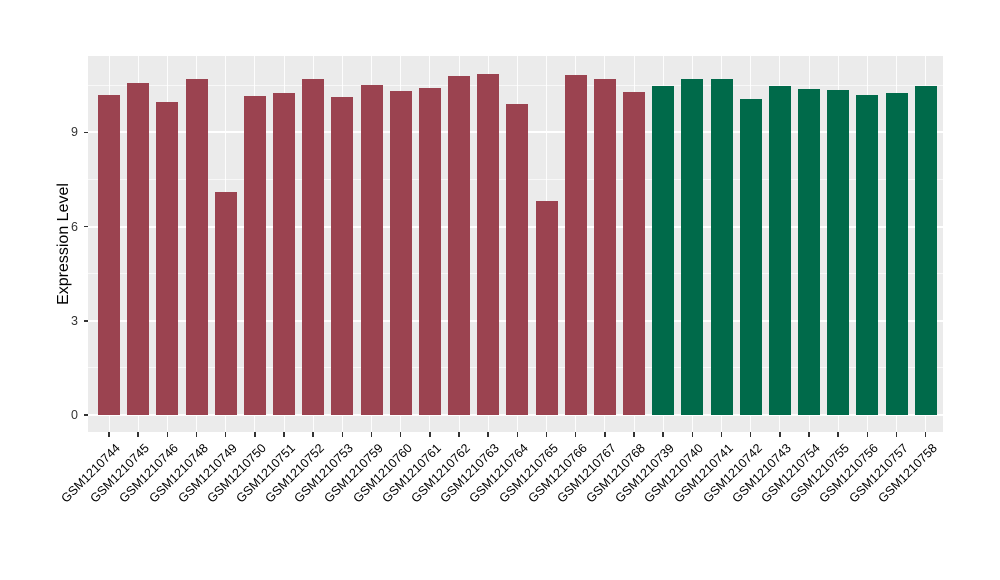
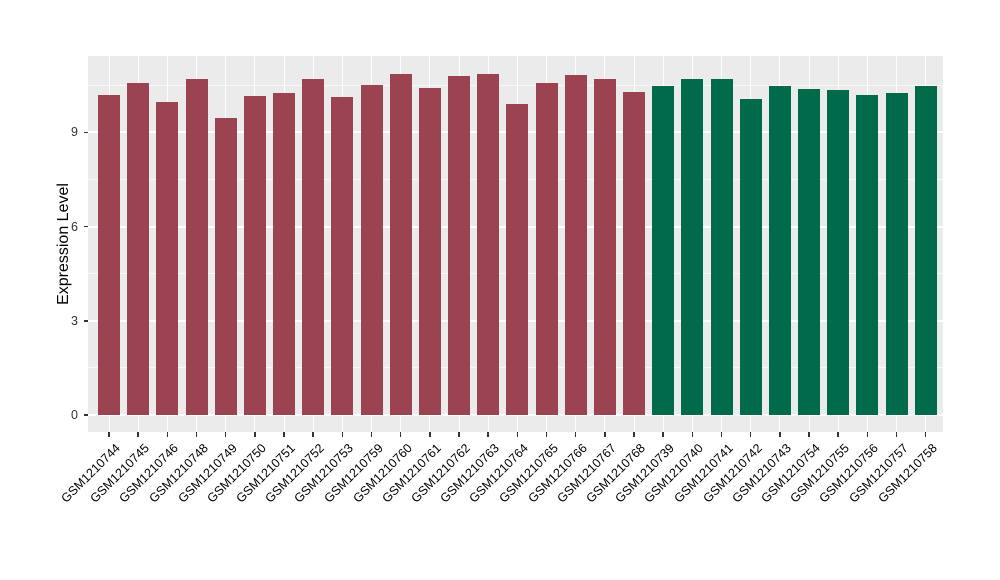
GSM1210749: 7.1 -> 9.5
GSM1210760: 10.3 -> 10.9
GSM1210765: 6.8 -> 10.6
